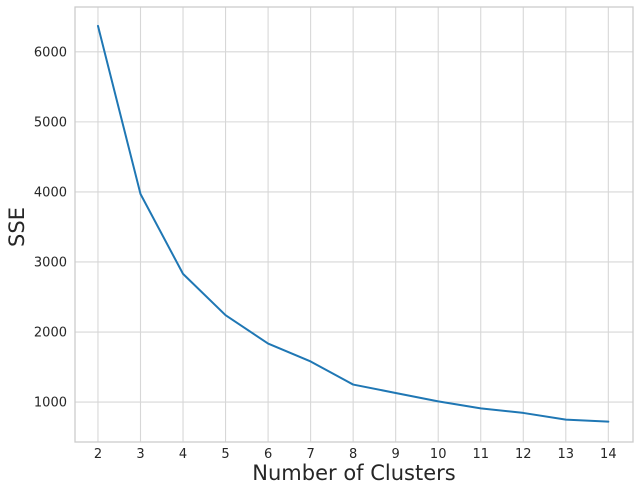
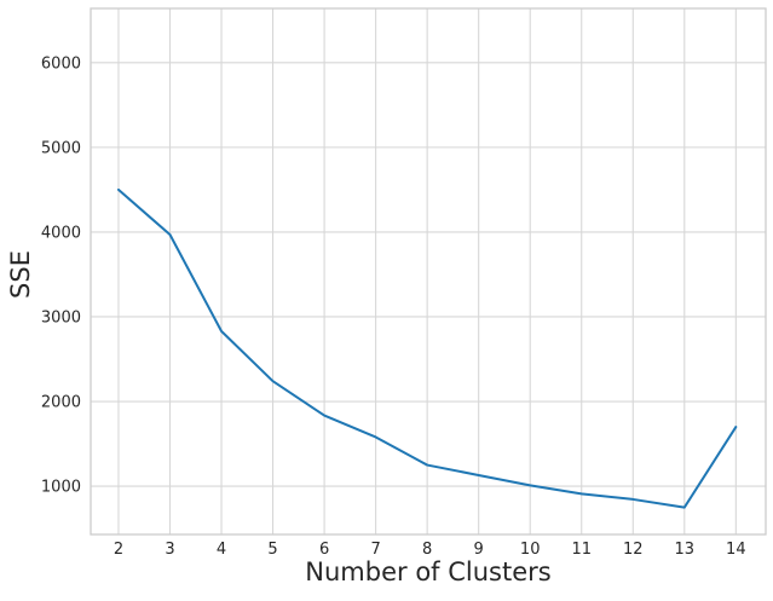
2: 6400 -> 4500
14: 700 -> 1700
